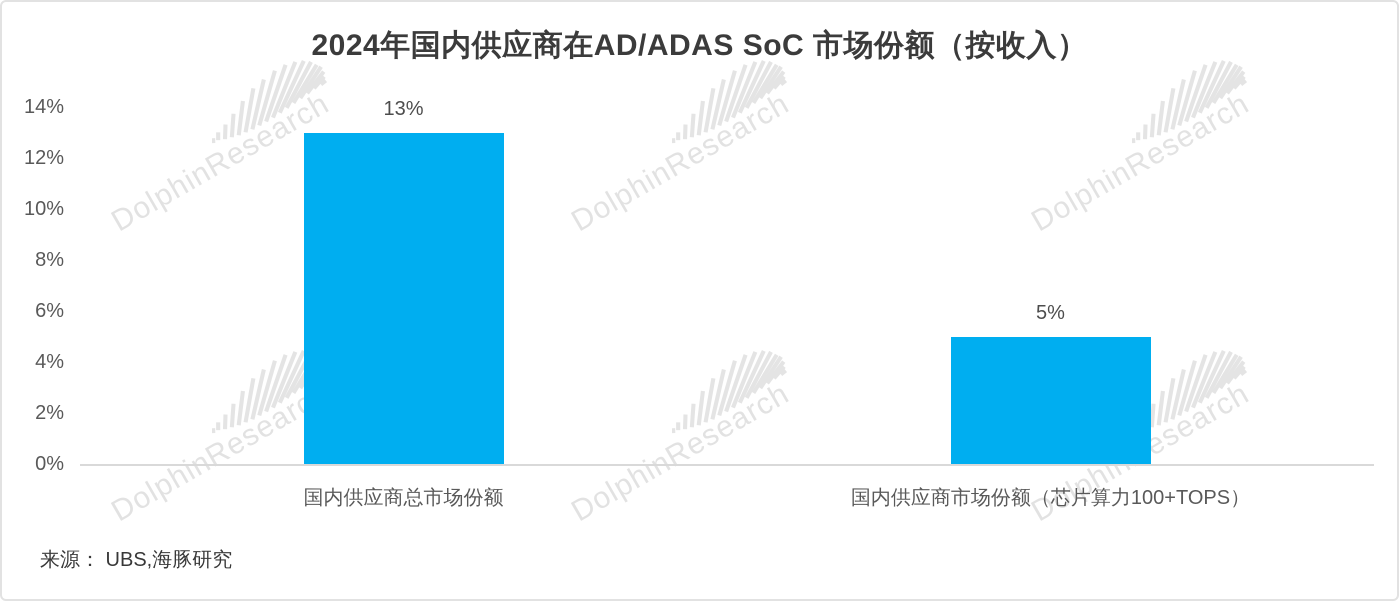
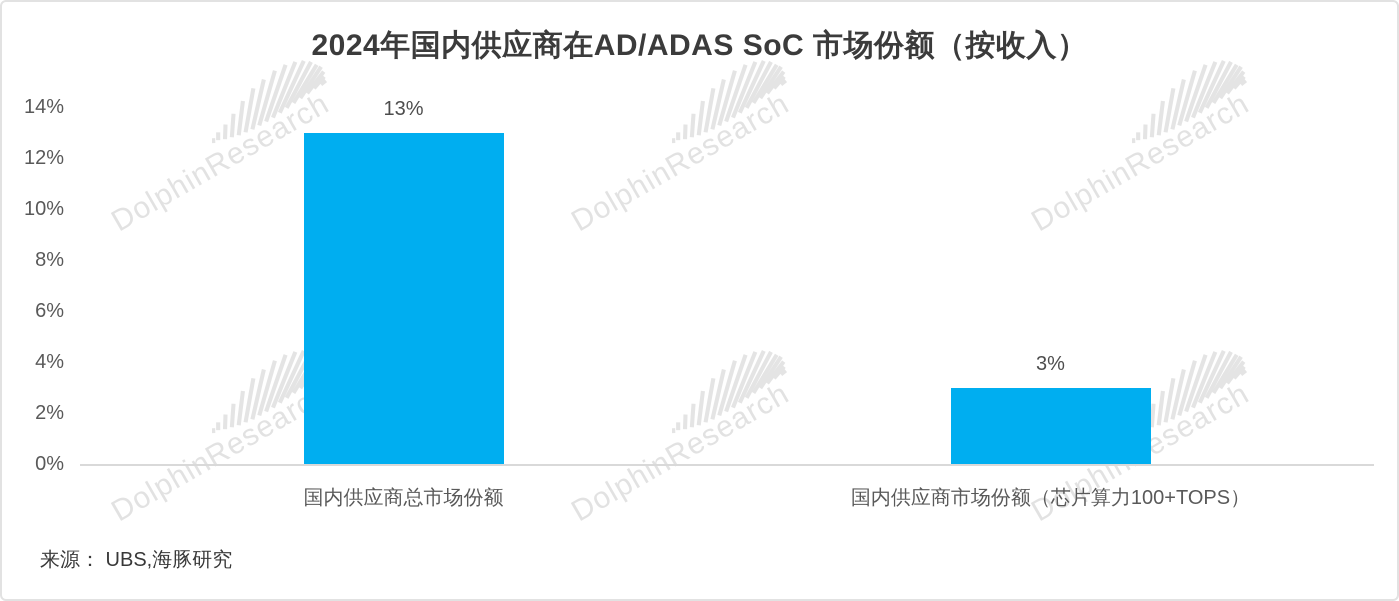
国内供应商市场份额（芯片算力100+TOPS）: 5% -> 3%
